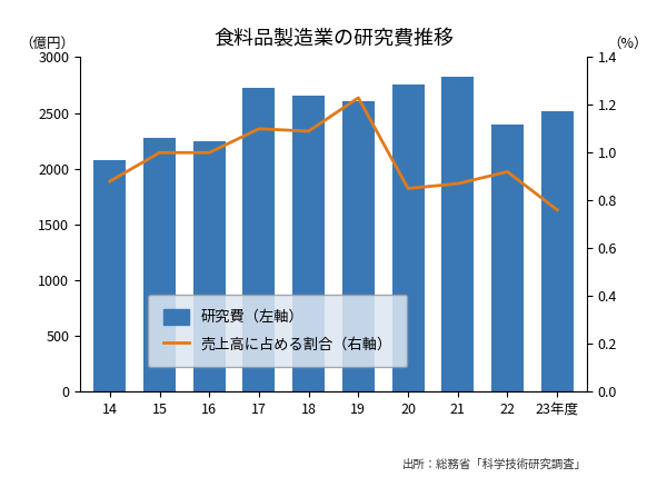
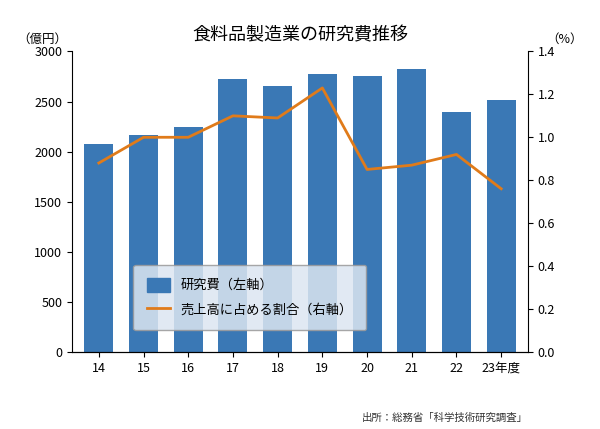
研究費（左軸）/15: 2280 -> 2170
研究費（左軸）/19: 2610 -> 2780
